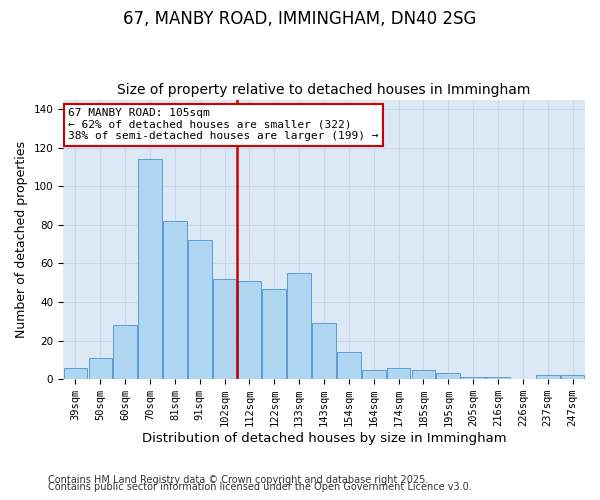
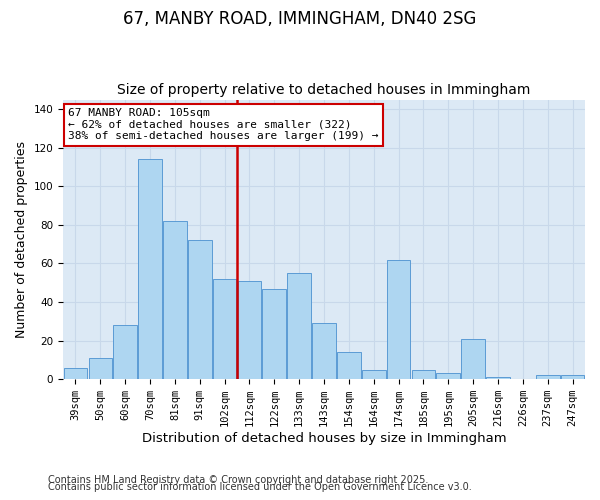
174sqm: 6 -> 62
205sqm: 1 -> 21
